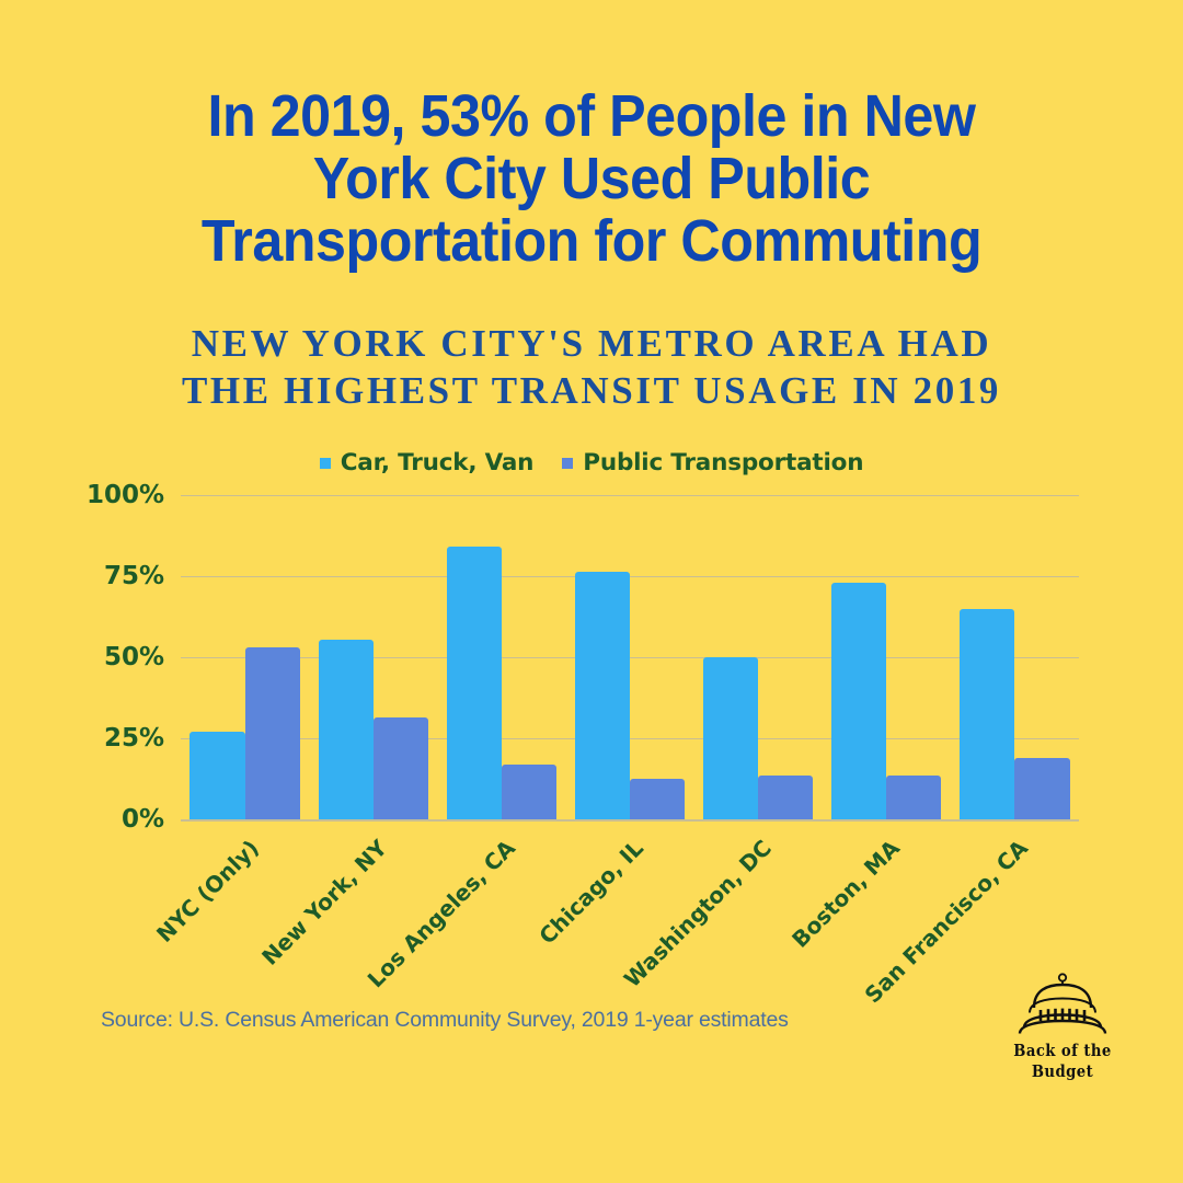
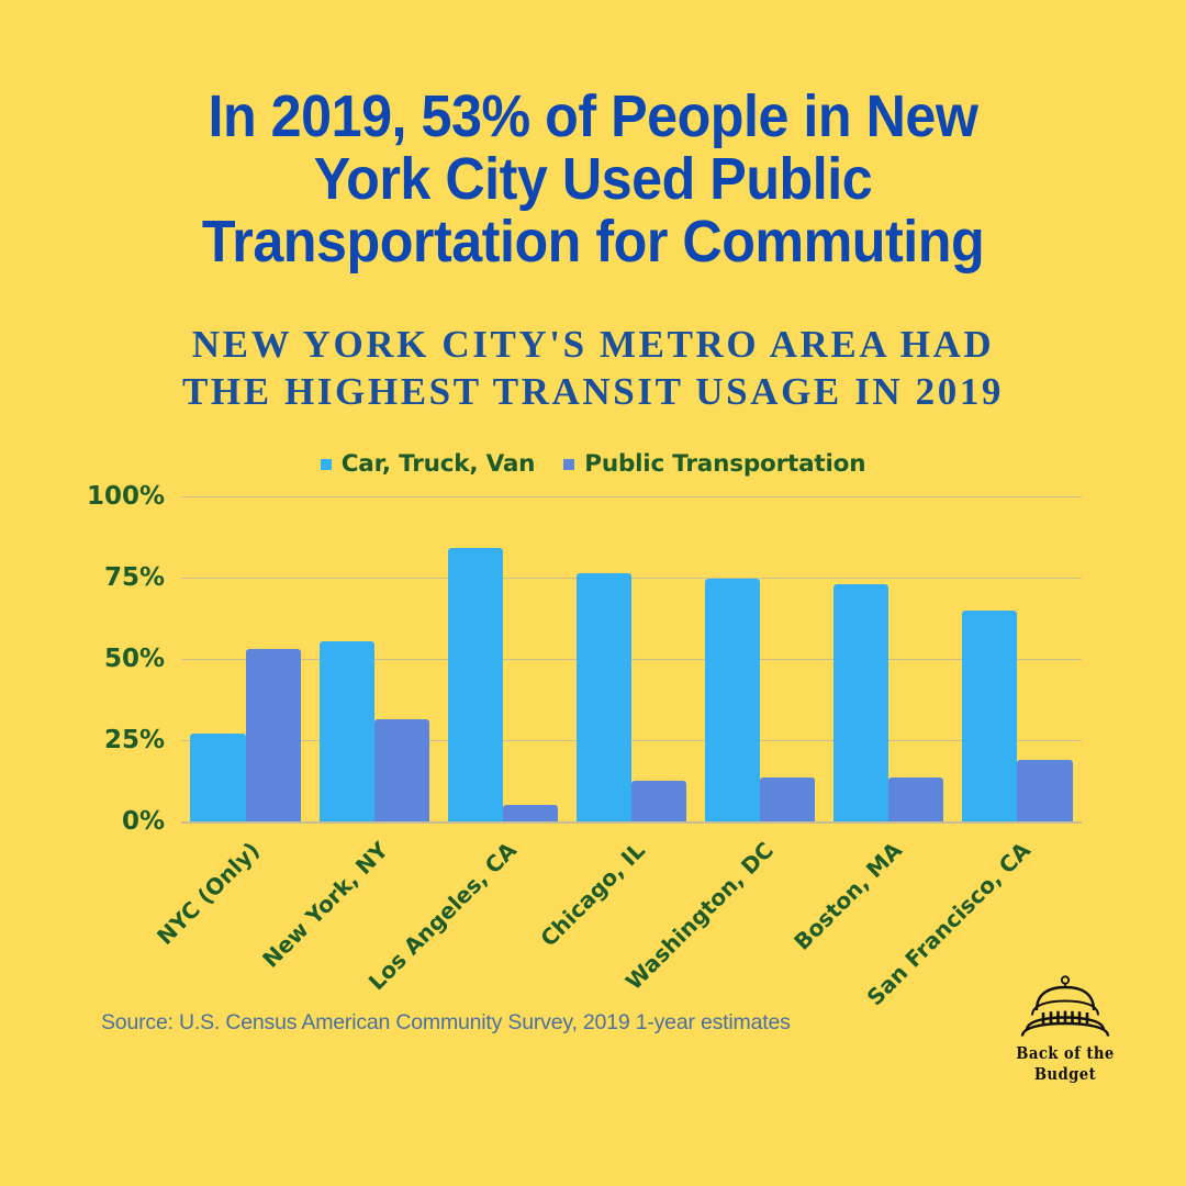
Public Transportation/Los Angeles, CA: 17% -> 5%
Car, Truck, Van/Washington, DC: 50% -> 74%
